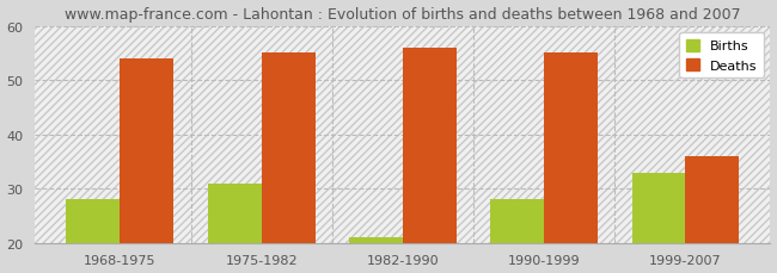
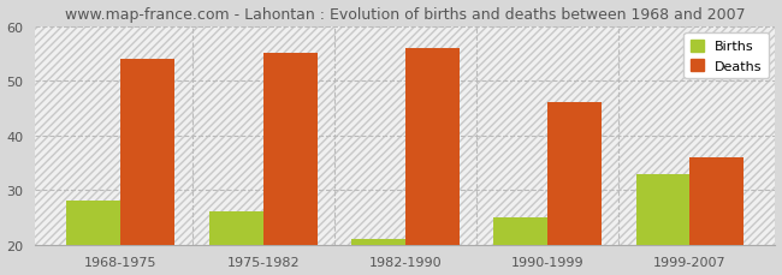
Births/1975-1982: 31 -> 26
Births/1990-1999: 28 -> 25
Deaths/1990-1999: 55 -> 46
